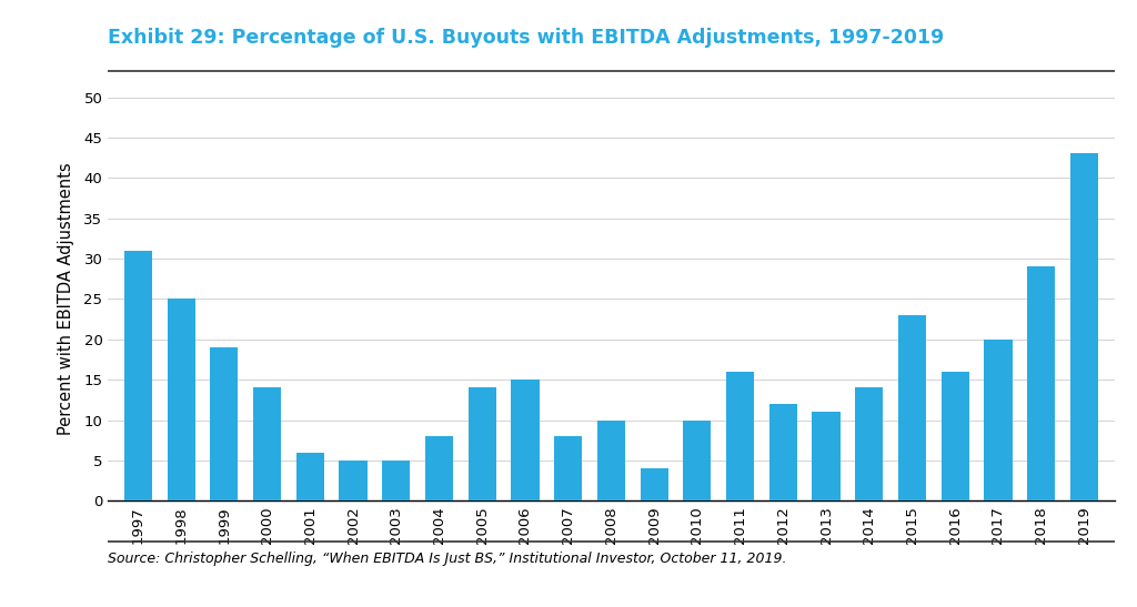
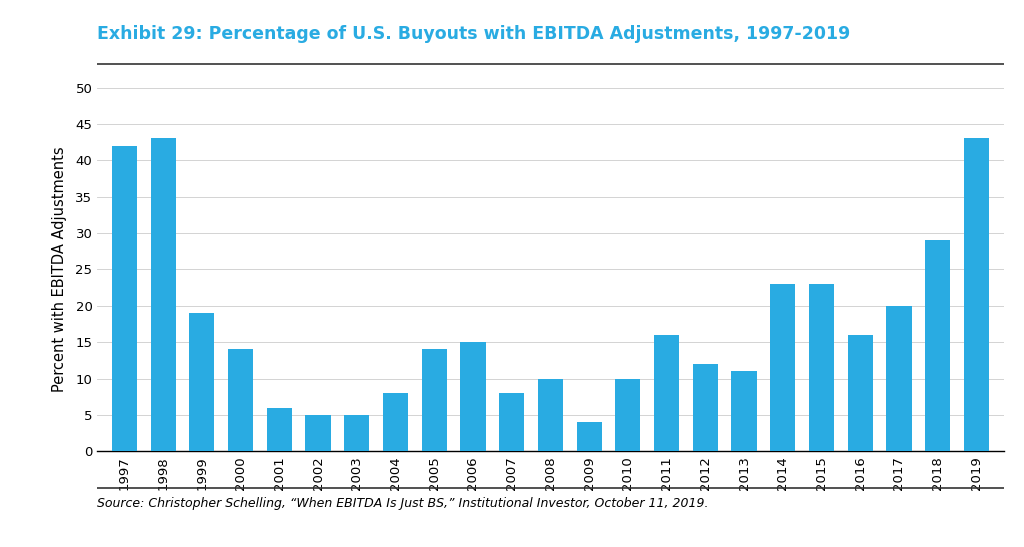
1997: 31 -> 42
1998: 25 -> 43
2014: 14 -> 23
